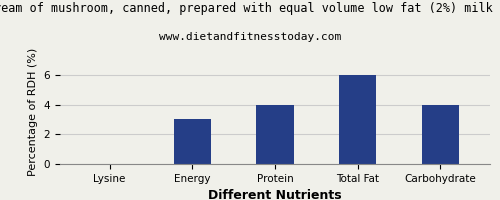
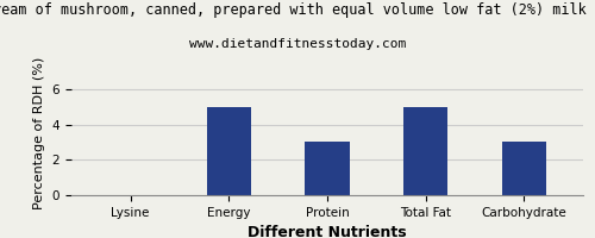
Energy: 3 -> 5
Protein: 4 -> 3
Total Fat: 6 -> 5
Carbohydrate: 4 -> 3
